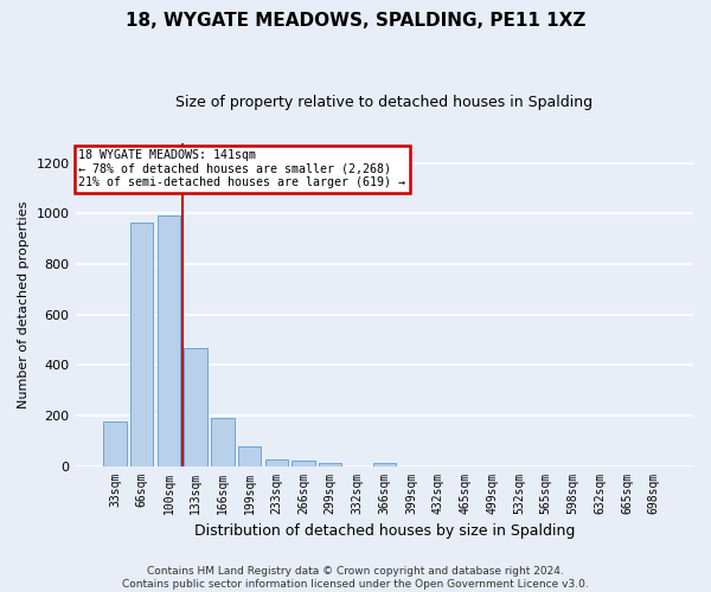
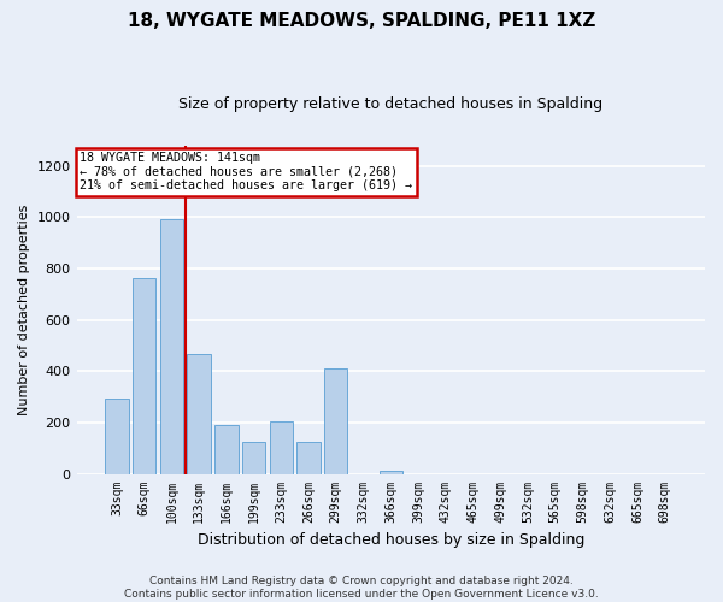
33sqm: 175 -> 295
66sqm: 965 -> 760
199sqm: 77 -> 125
233sqm: 25 -> 205
266sqm: 22 -> 125
299sqm: 14 -> 410
